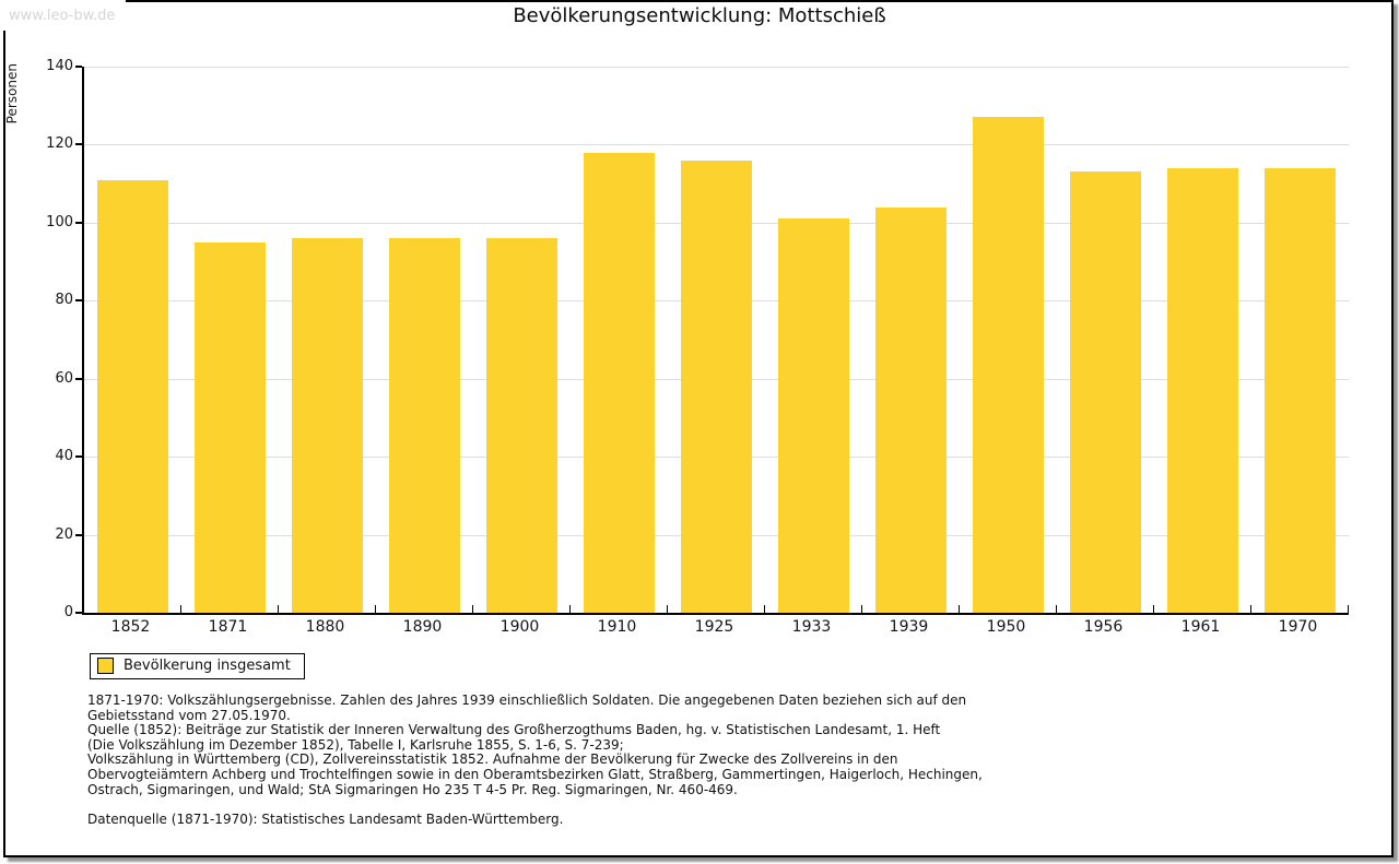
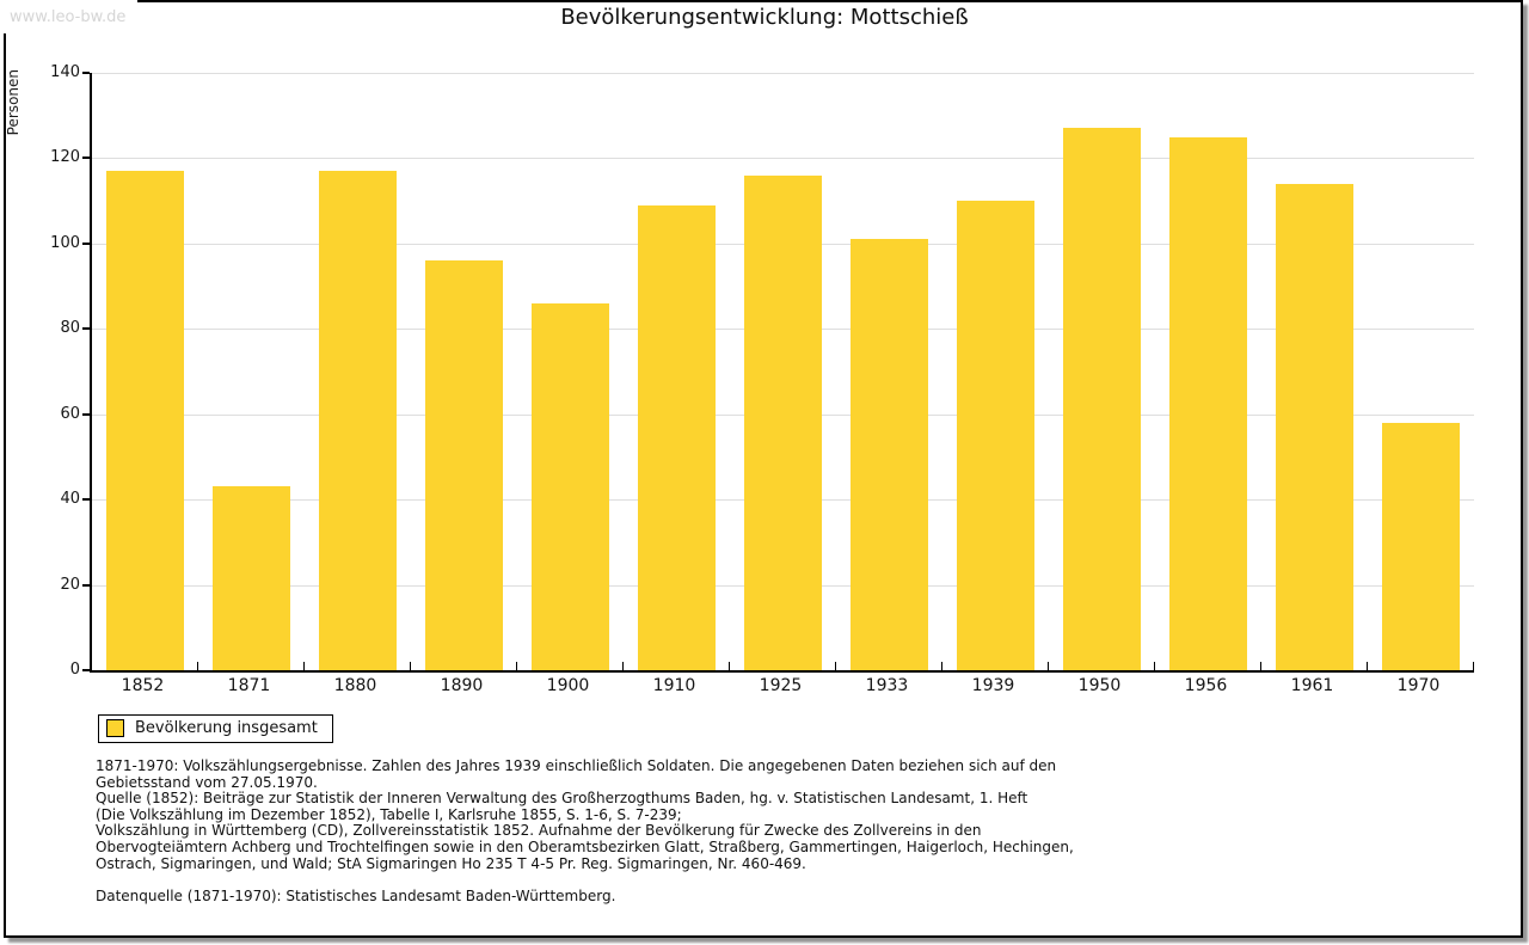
1852: 111 -> 117
1871: 95 -> 43
1880: 96 -> 117
1900: 96 -> 86
1910: 118 -> 109
1939: 104 -> 110
1956: 113 -> 125
1970: 114 -> 58
